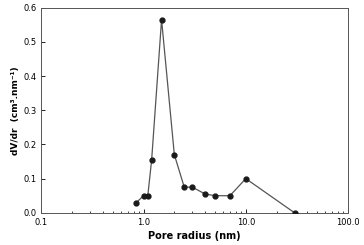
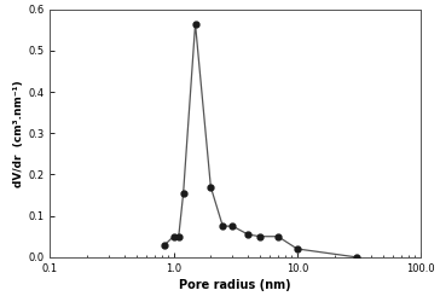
10.0: 0.100 -> 0.020
